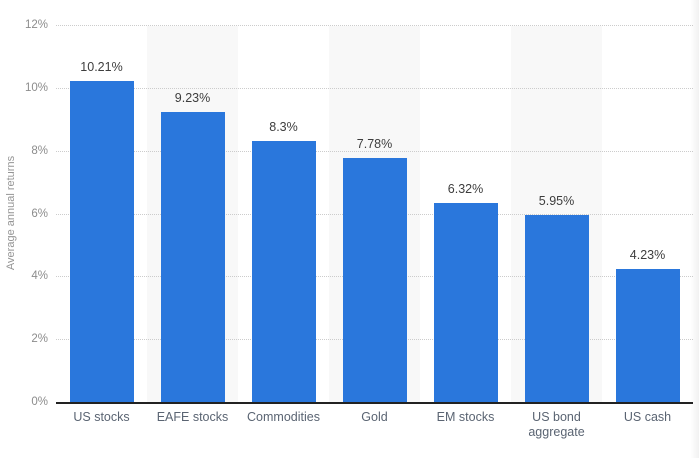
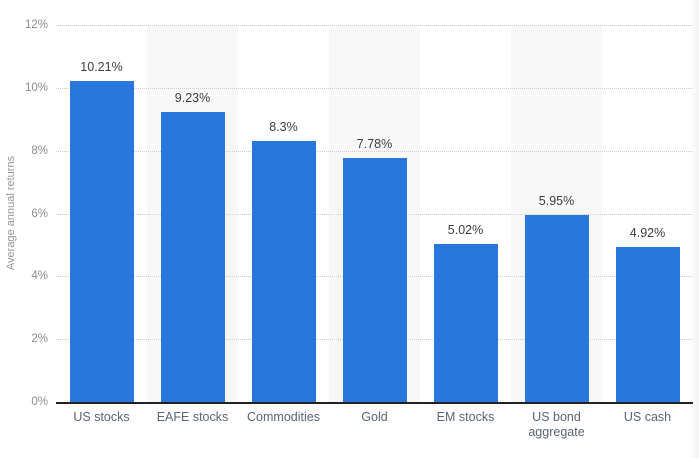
EM stocks: 6.32% -> 5.02%
US cash: 4.23% -> 4.92%
